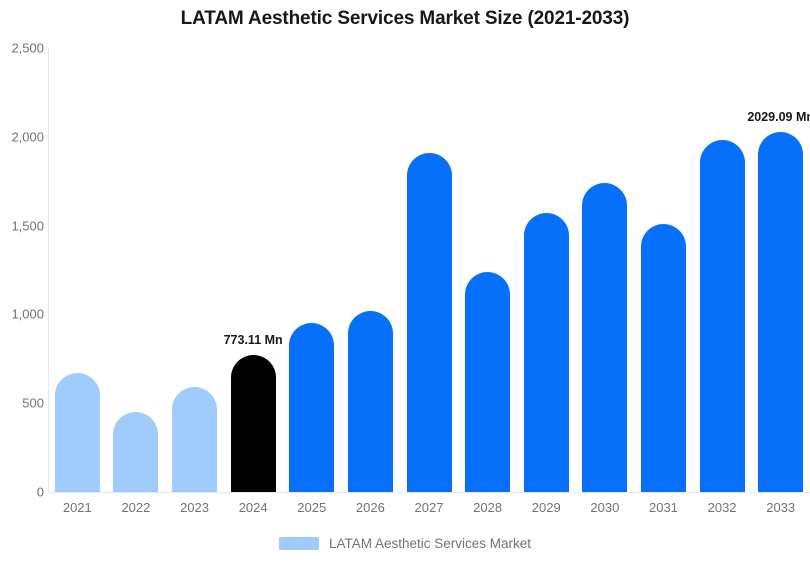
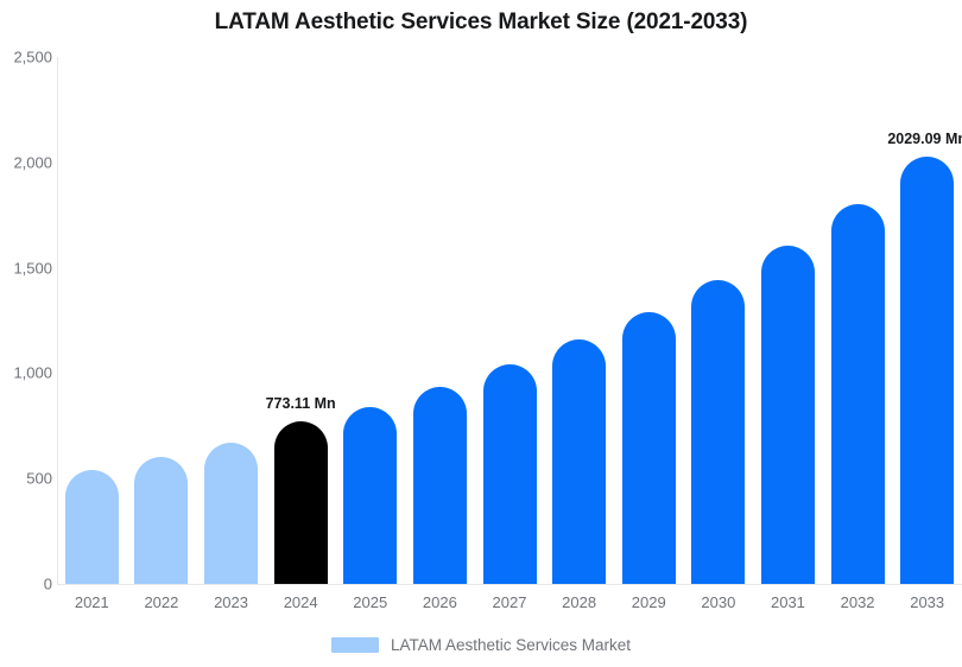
2021: 670 -> 540
2022: 450 -> 600
2023: 590 -> 670
2025: 950 -> 840
2026: 1020 -> 940
2027: 1910 -> 1040
2028: 1240 -> 1160
2029: 1570 -> 1290
2030: 1740 -> 1440
2031: 1510 -> 1610
2032: 1980 -> 1800
